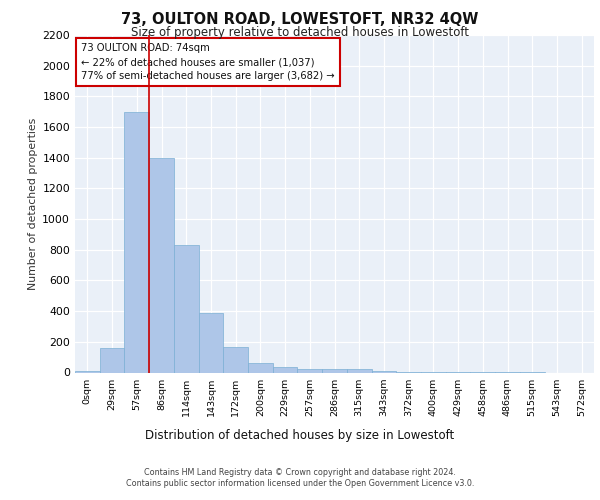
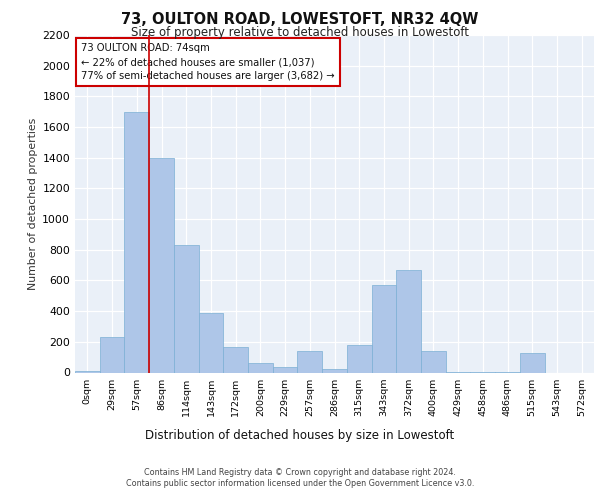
29sqm: 160 -> 230
257sqm: 20 -> 140
315sqm: 20 -> 180
343sqm: 10 -> 570
372sqm: 0 -> 670
400sqm: 0 -> 140
515sqm: 0 -> 130
